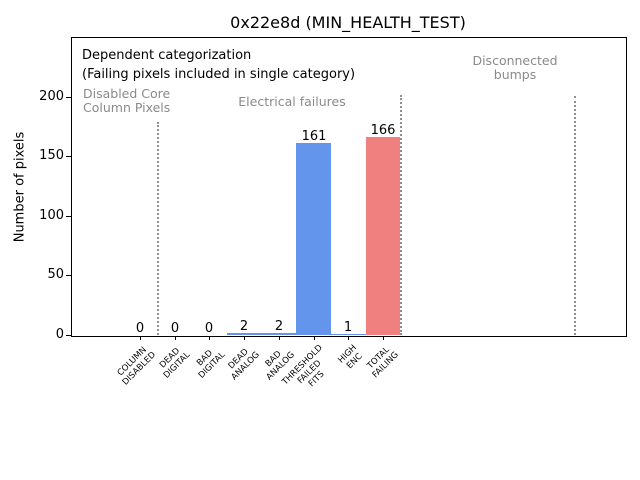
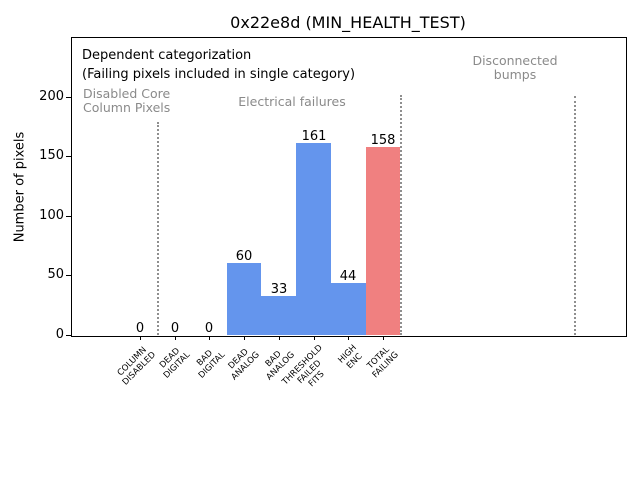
DEAD ANALOG: 2 -> 60
BAD ANALOG: 2 -> 33
HIGH ENC: 1 -> 44
TOTAL FAILING: 166 -> 158
